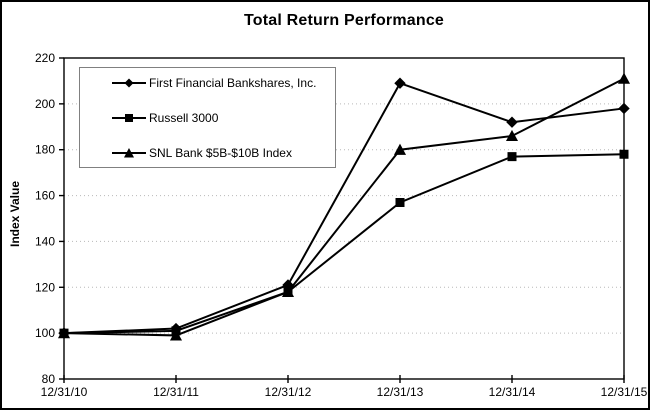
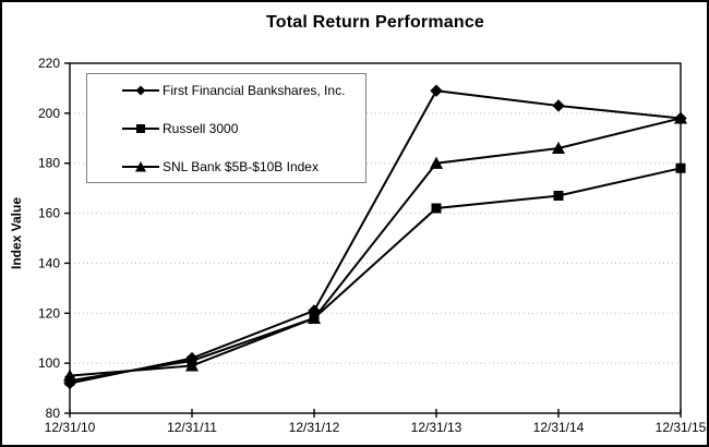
First Financial Bankshares, Inc./12/31/10: 100 -> 92
Russell 3000/12/31/10: 100 -> 93
SNL Bank $5B-$10B Index/12/31/10: 100 -> 95
Russell 3000/12/31/13: 157 -> 162
First Financial Bankshares, Inc./12/31/14: 192 -> 203
Russell 3000/12/31/14: 177 -> 167
SNL Bank $5B-$10B Index/12/31/15: 211 -> 198
